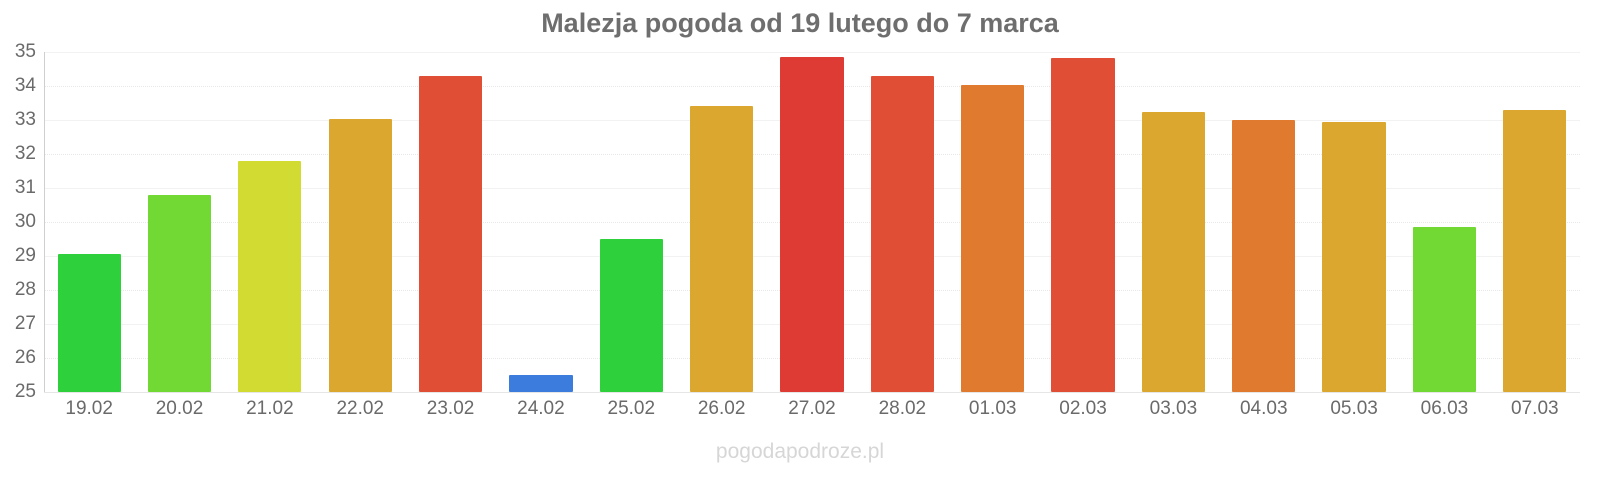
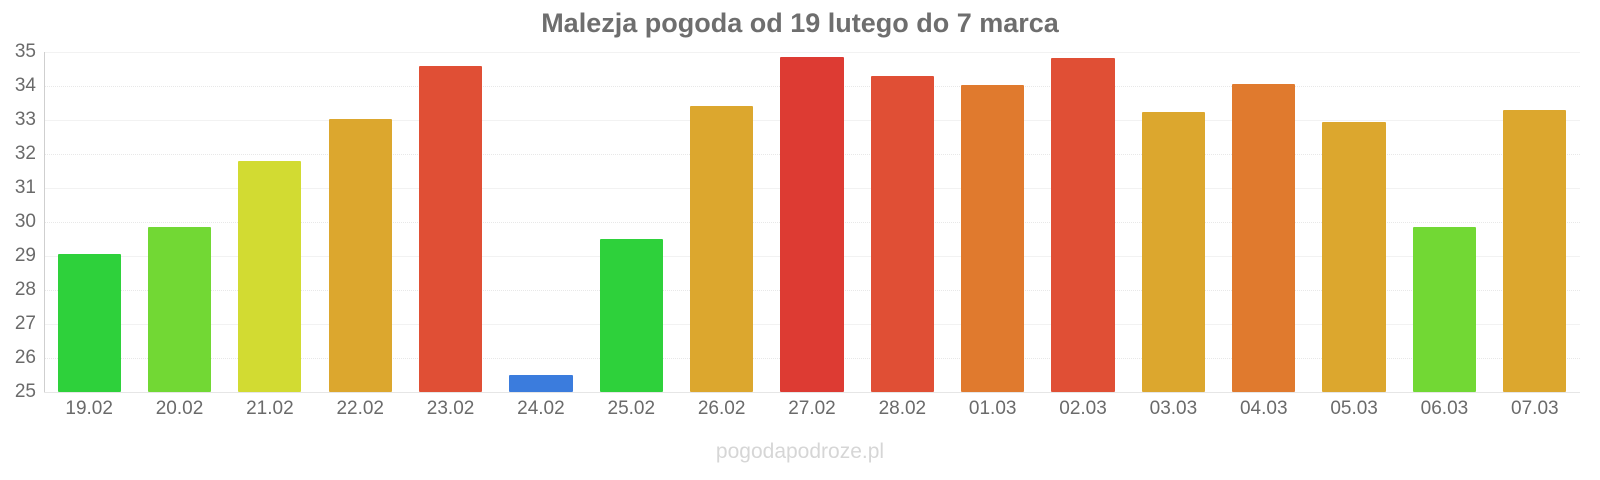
20.02: 30.8 -> 29.9
23.02: 34.3 -> 34.6
04.03: 33.0 -> 34.0
